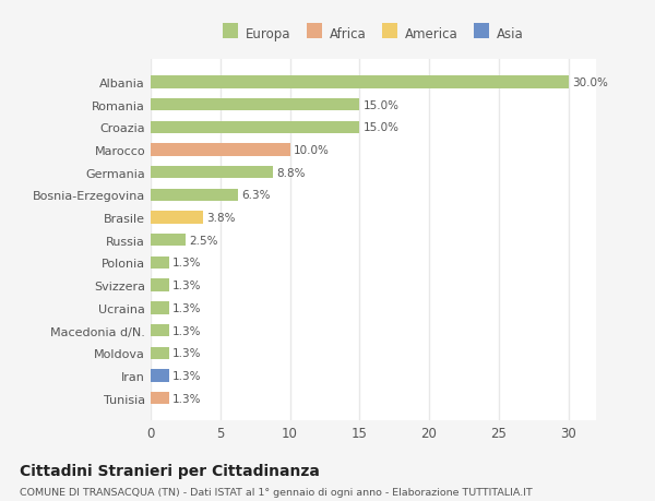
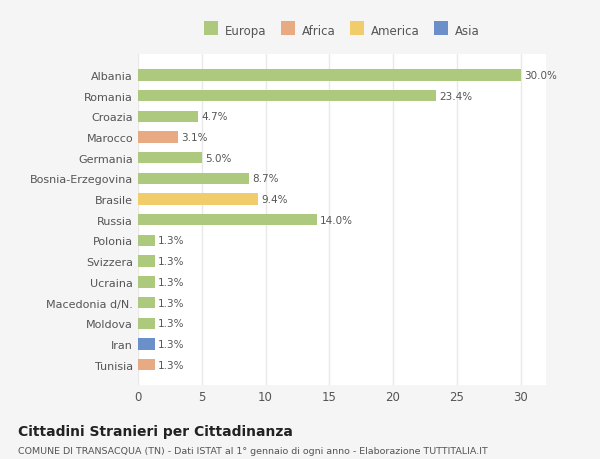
Romania: 15.0% -> 23.4%
Croazia: 15.0% -> 4.7%
Marocco: 10.0% -> 3.1%
Germania: 8.8% -> 5.0%
Bosnia-Erzegovina: 6.3% -> 8.7%
Brasile: 3.8% -> 9.4%
Russia: 2.5% -> 14.0%
